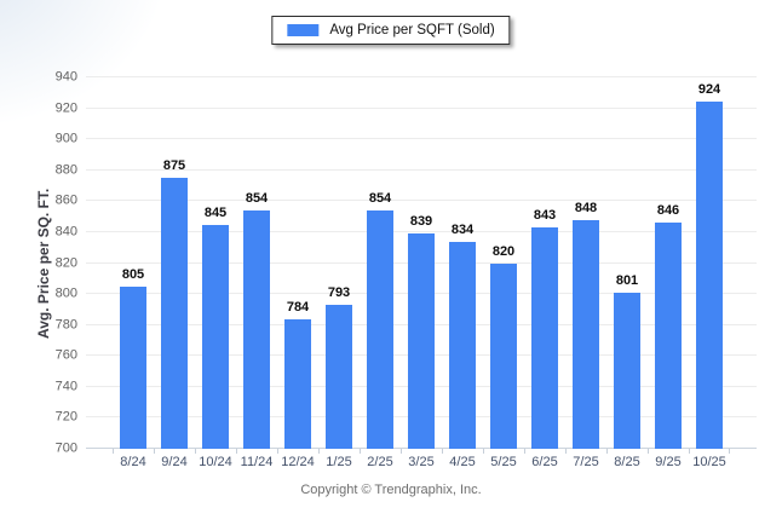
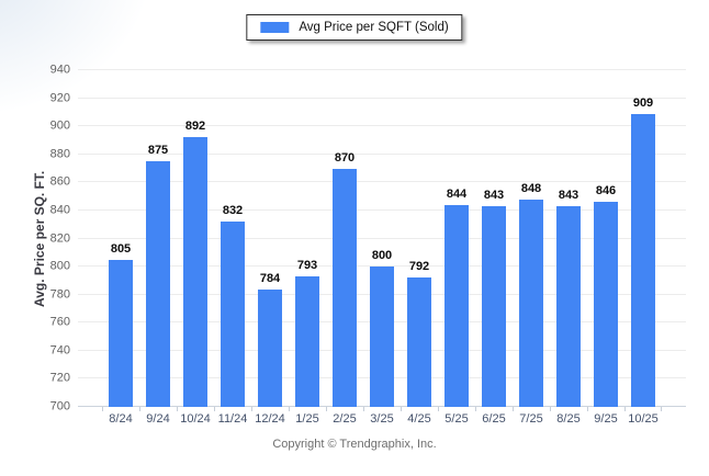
10/24: 845 -> 892
11/24: 854 -> 832
2/25: 854 -> 870
3/25: 839 -> 800
4/25: 834 -> 792
5/25: 820 -> 844
8/25: 801 -> 843
10/25: 924 -> 909
